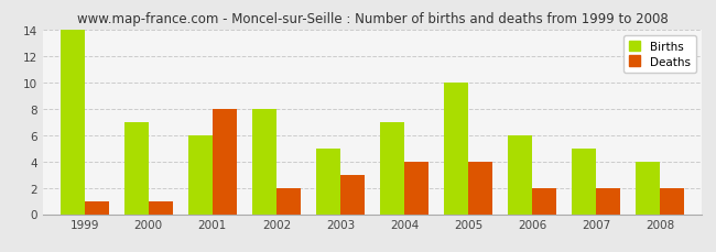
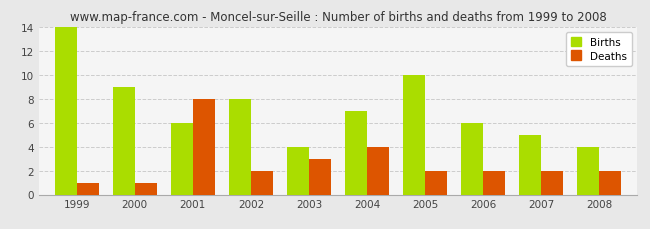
Births/2000: 7 -> 9
Births/2003: 5 -> 4
Deaths/2005: 4 -> 2
